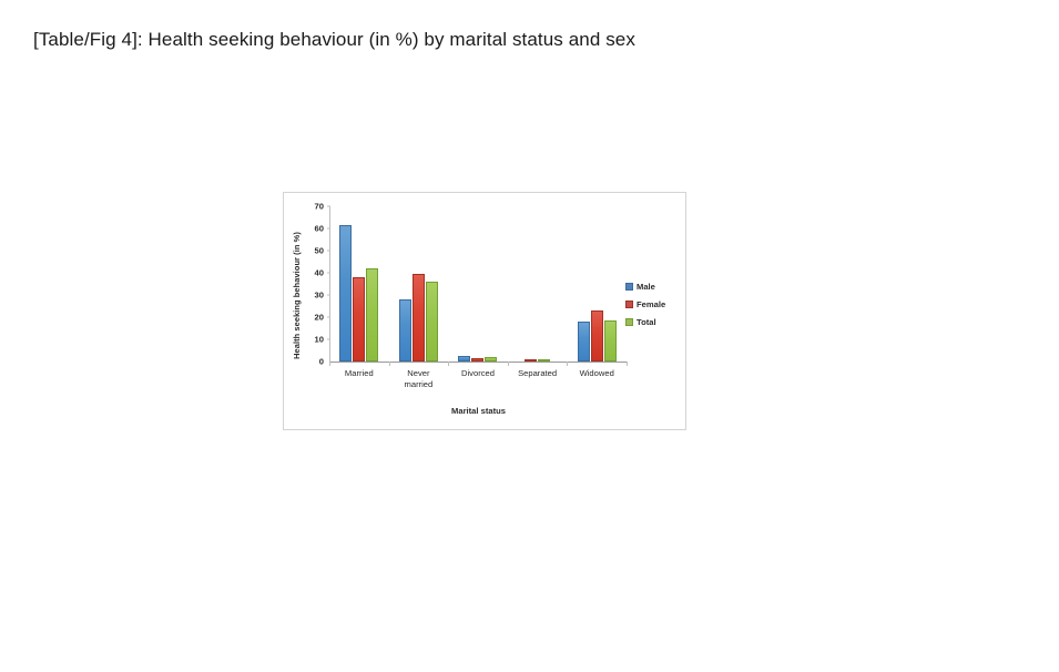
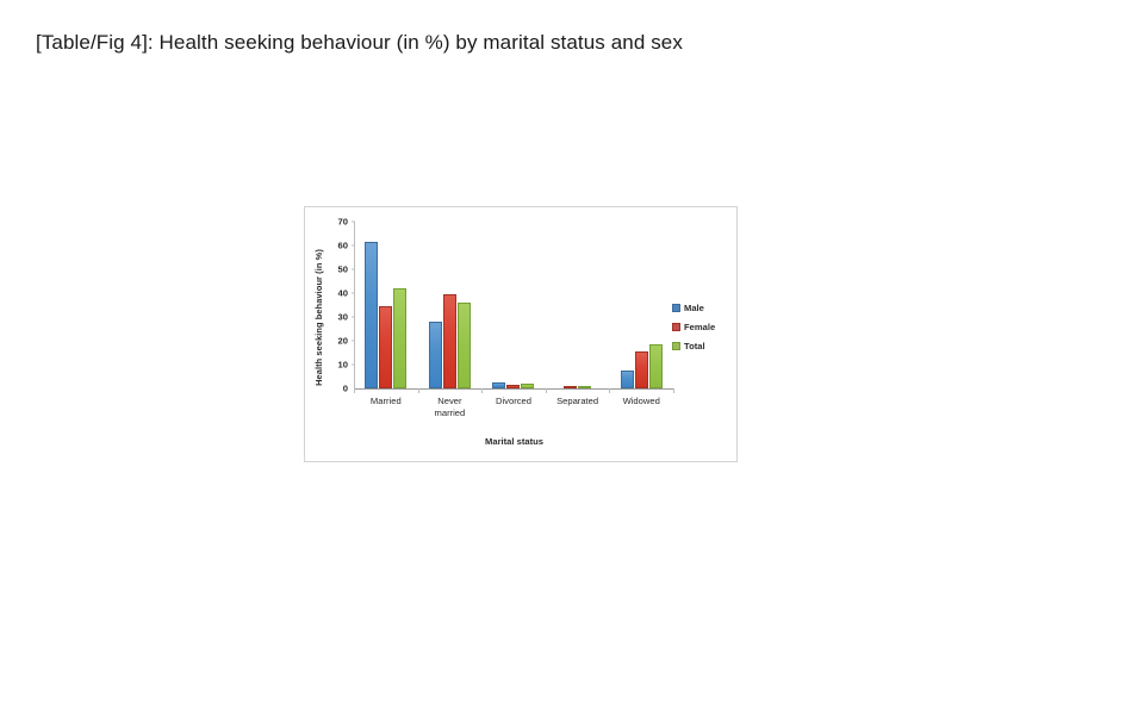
Female/Married: 38 -> 34
Male/Widowed: 18 -> 8
Female/Widowed: 23 -> 16
